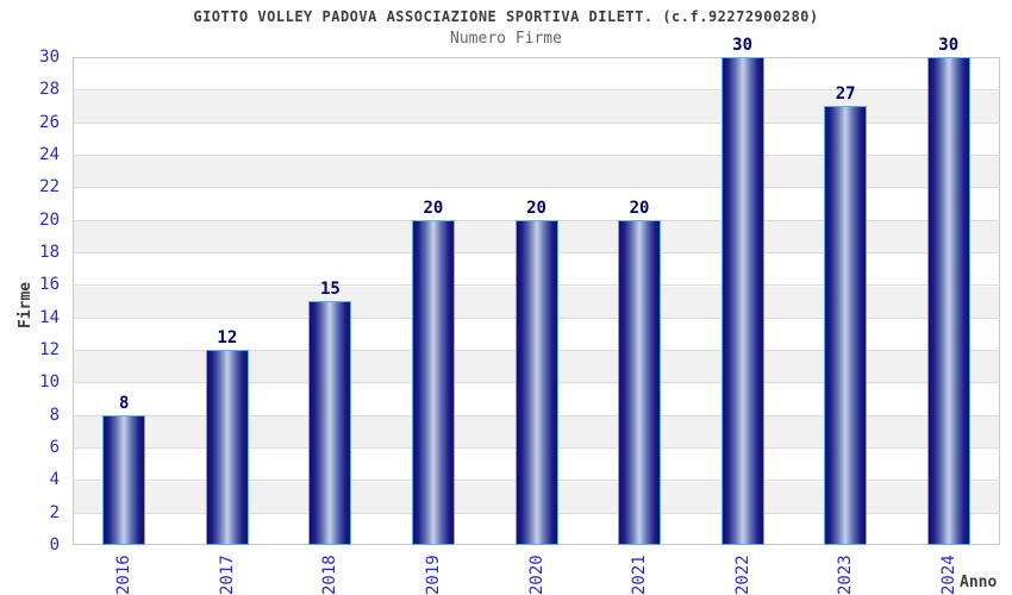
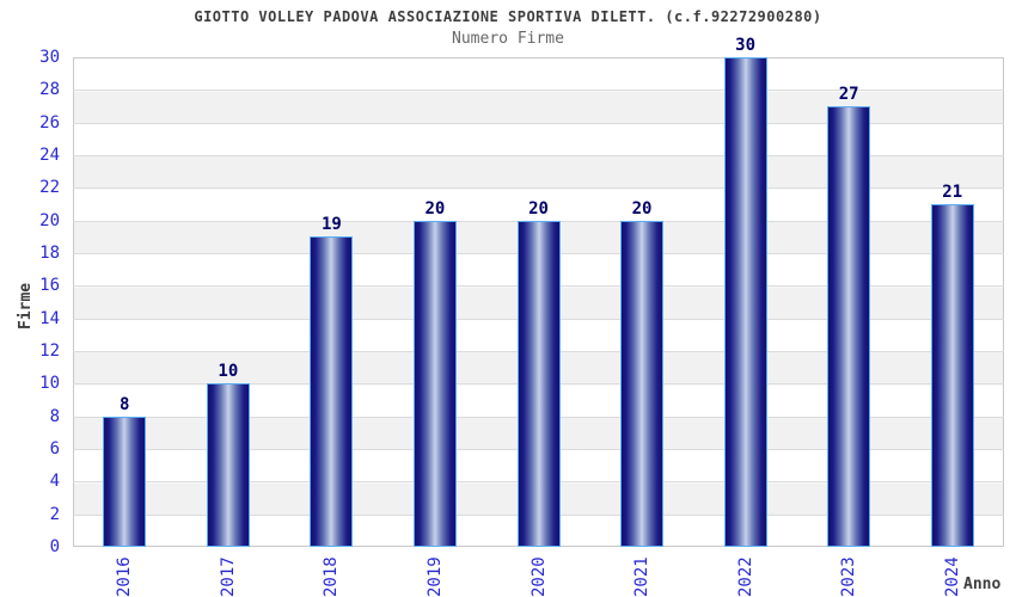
2017: 12 -> 10
2018: 15 -> 19
2024: 30 -> 21
